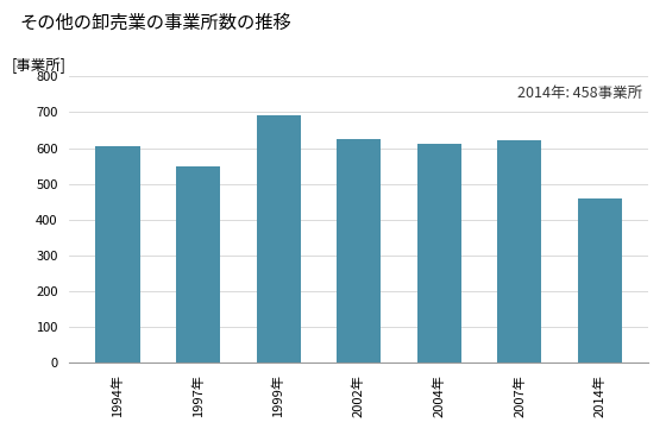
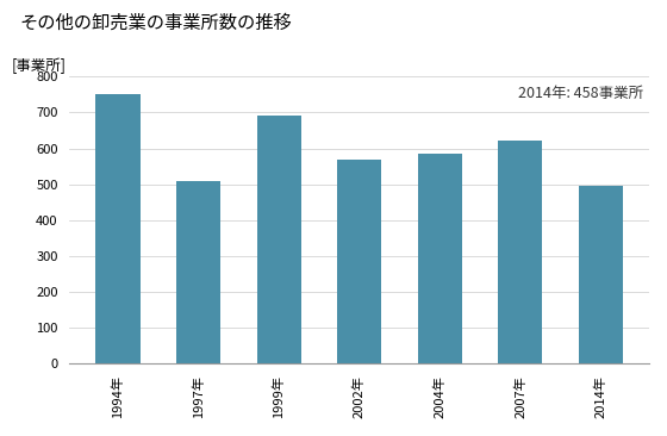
1994年: 604 -> 750
1997年: 547 -> 510
2002年: 626 -> 570
2004年: 612 -> 585
2014年: 458 -> 495
